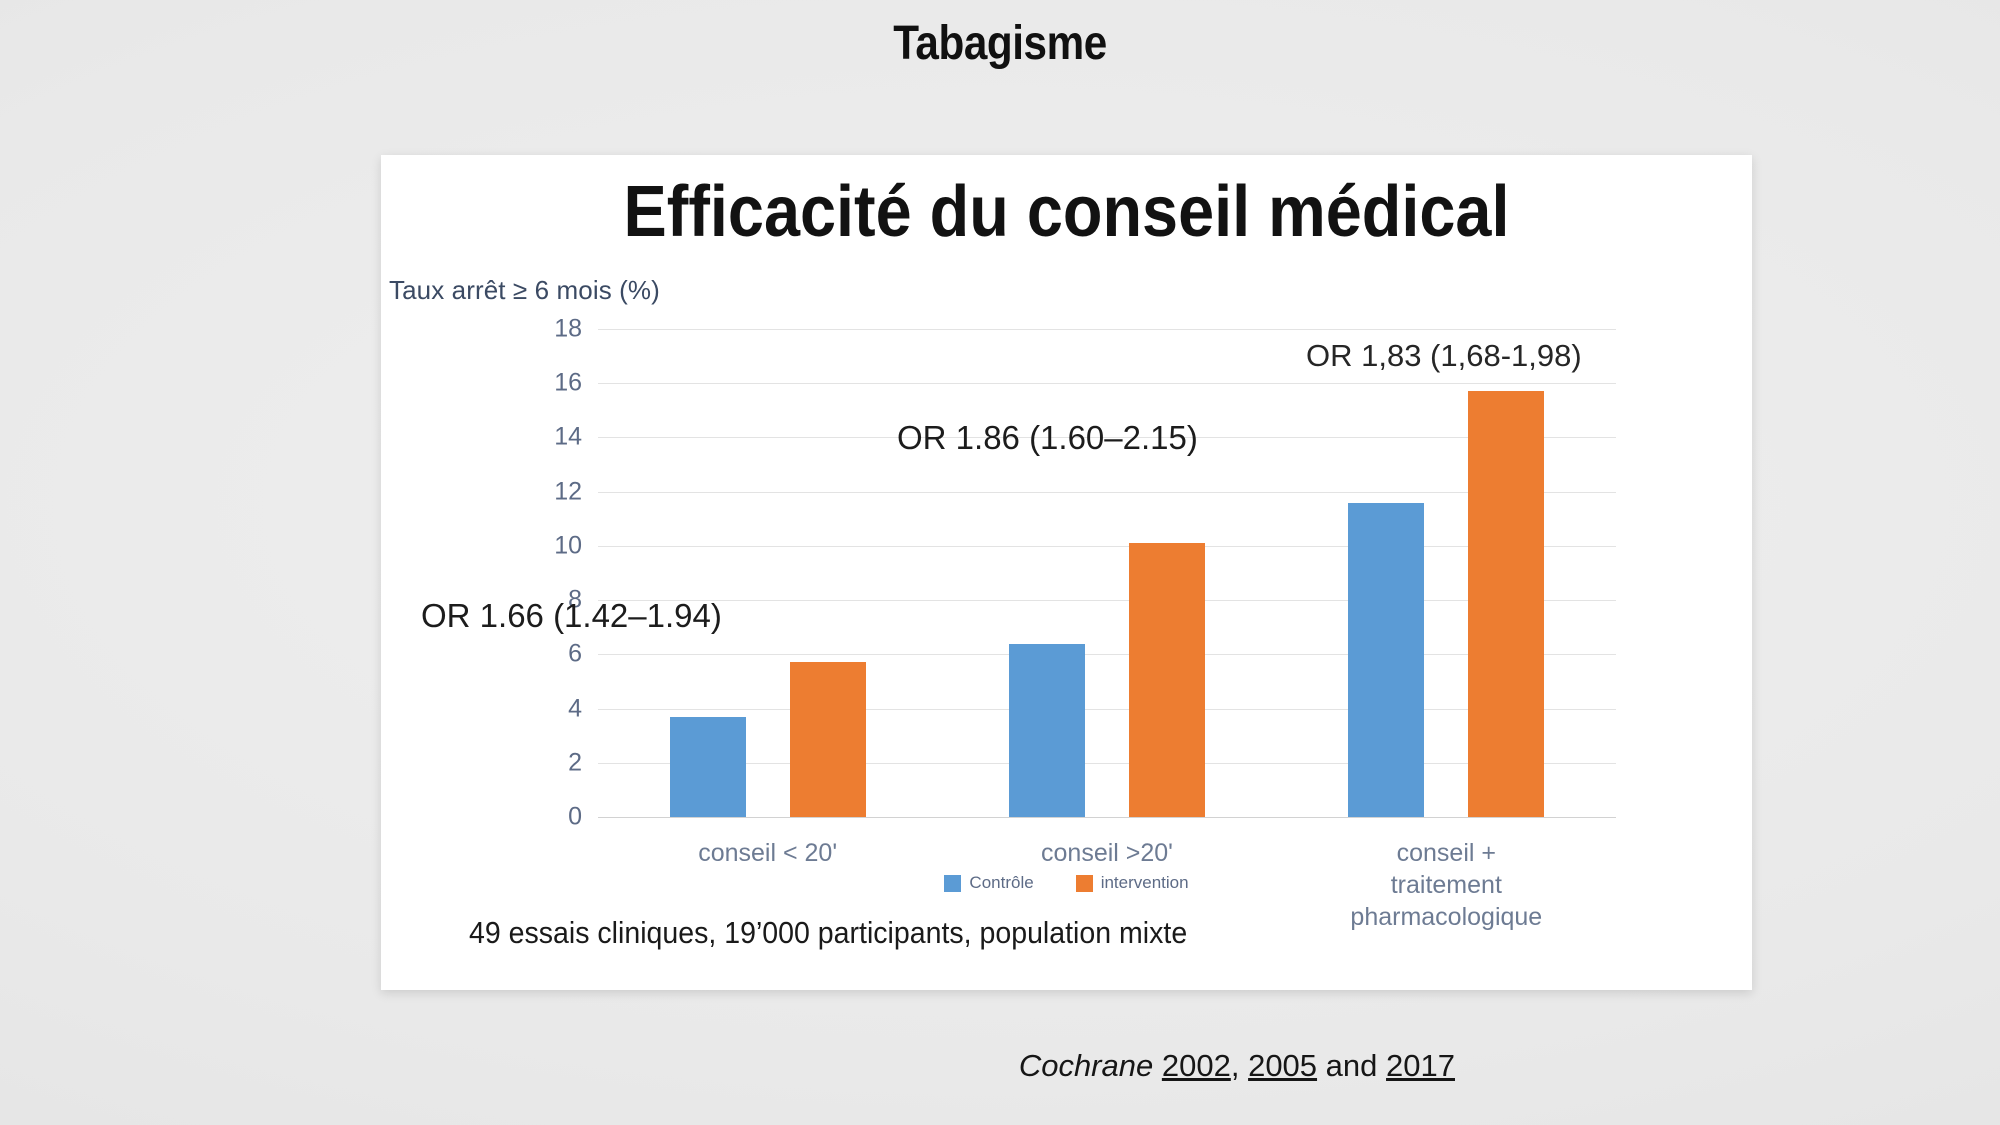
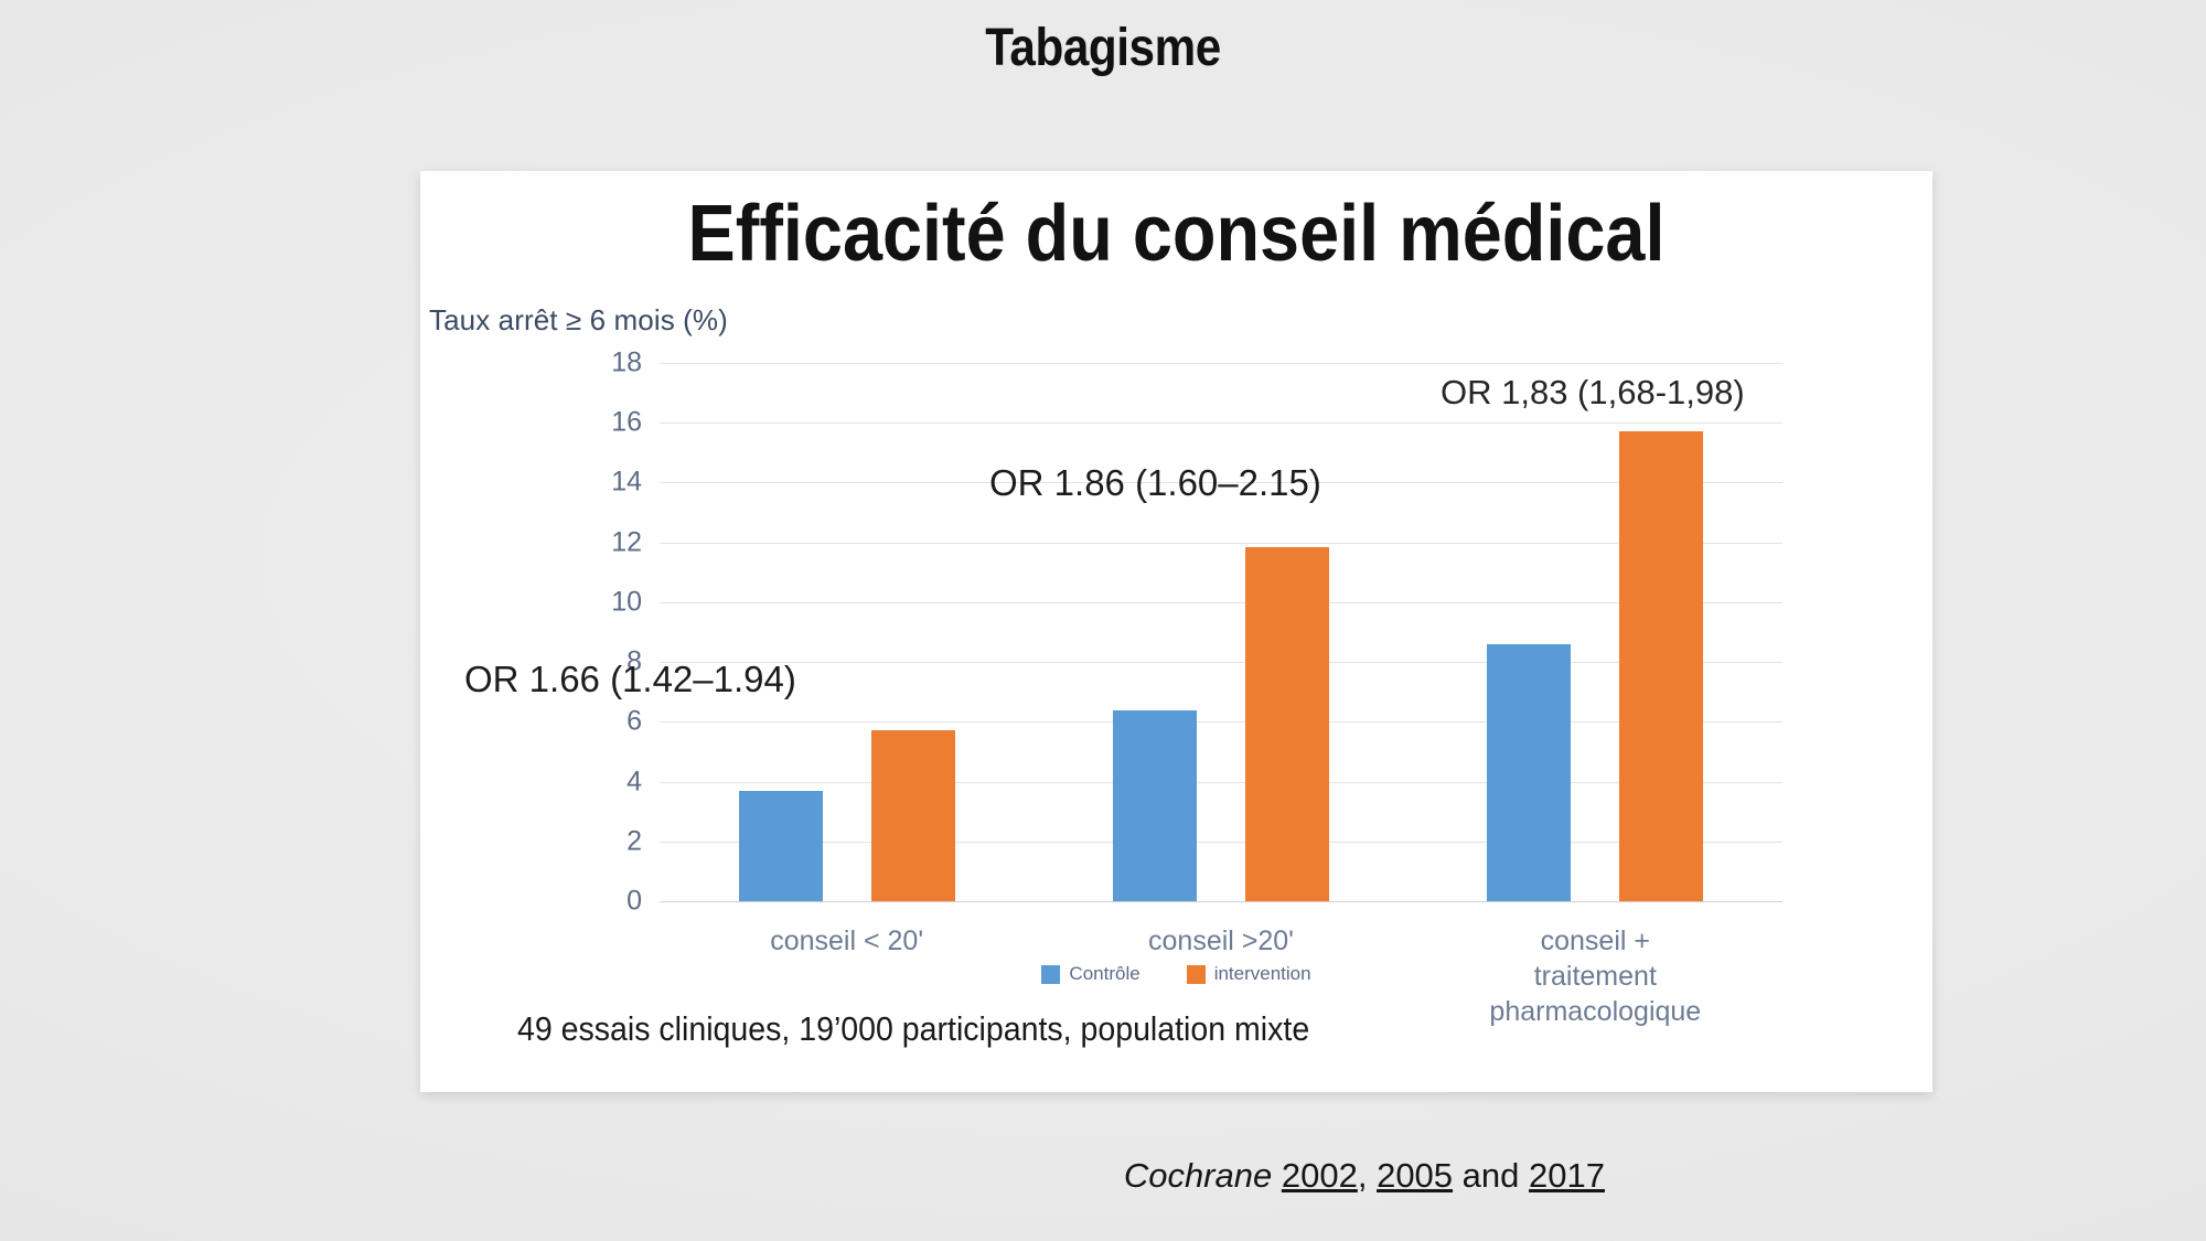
intervention/conseil >20': 10.1 -> 11.8
Contrôle/conseil + traitement pharmacologique: 11.6 -> 8.6
